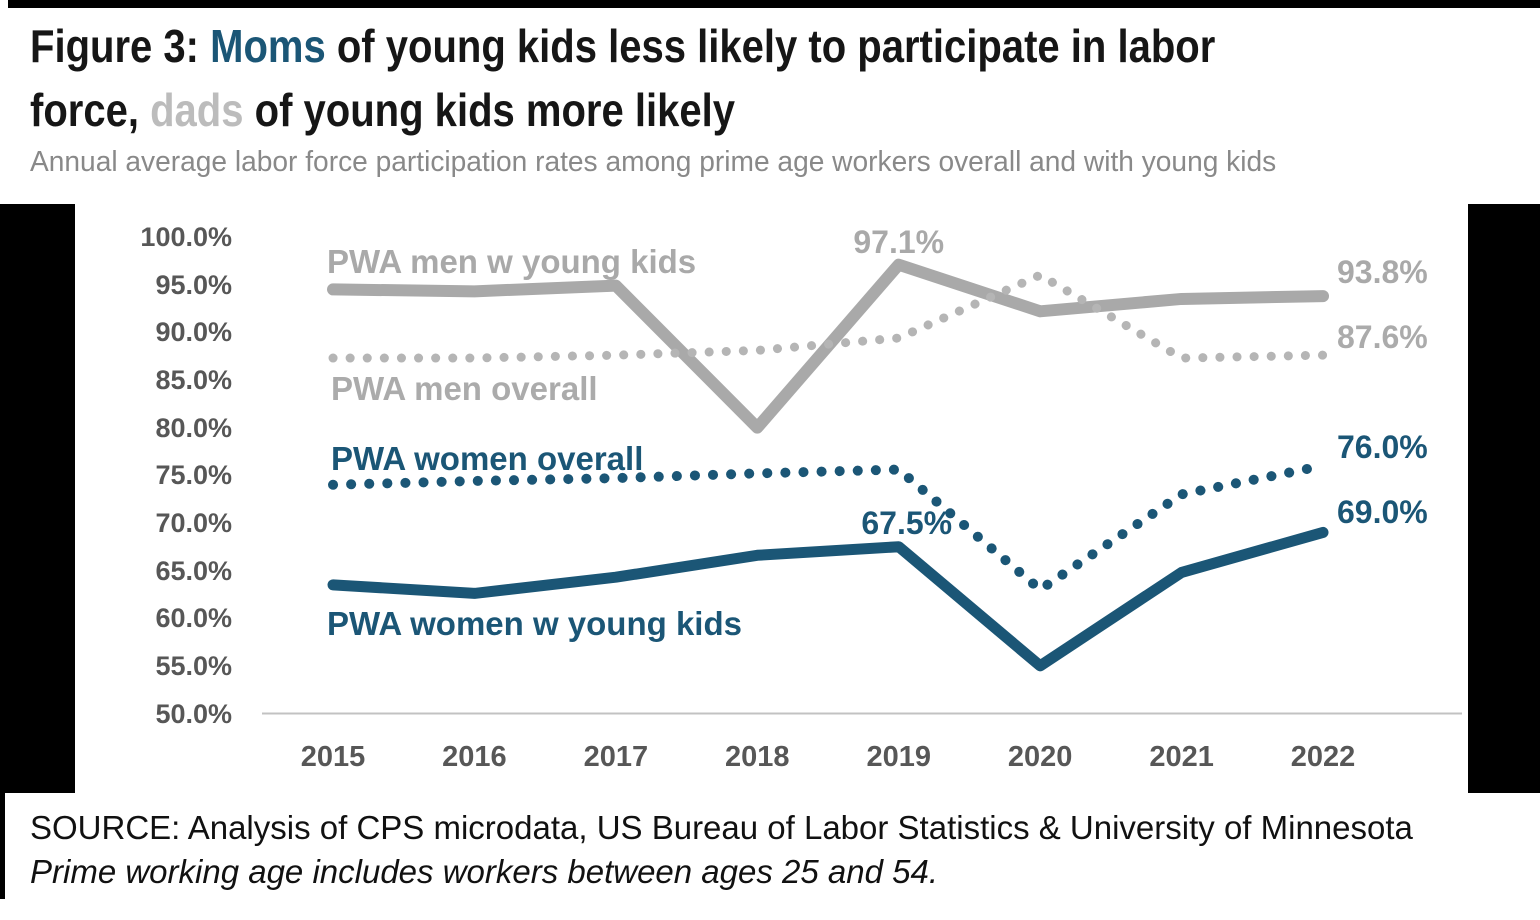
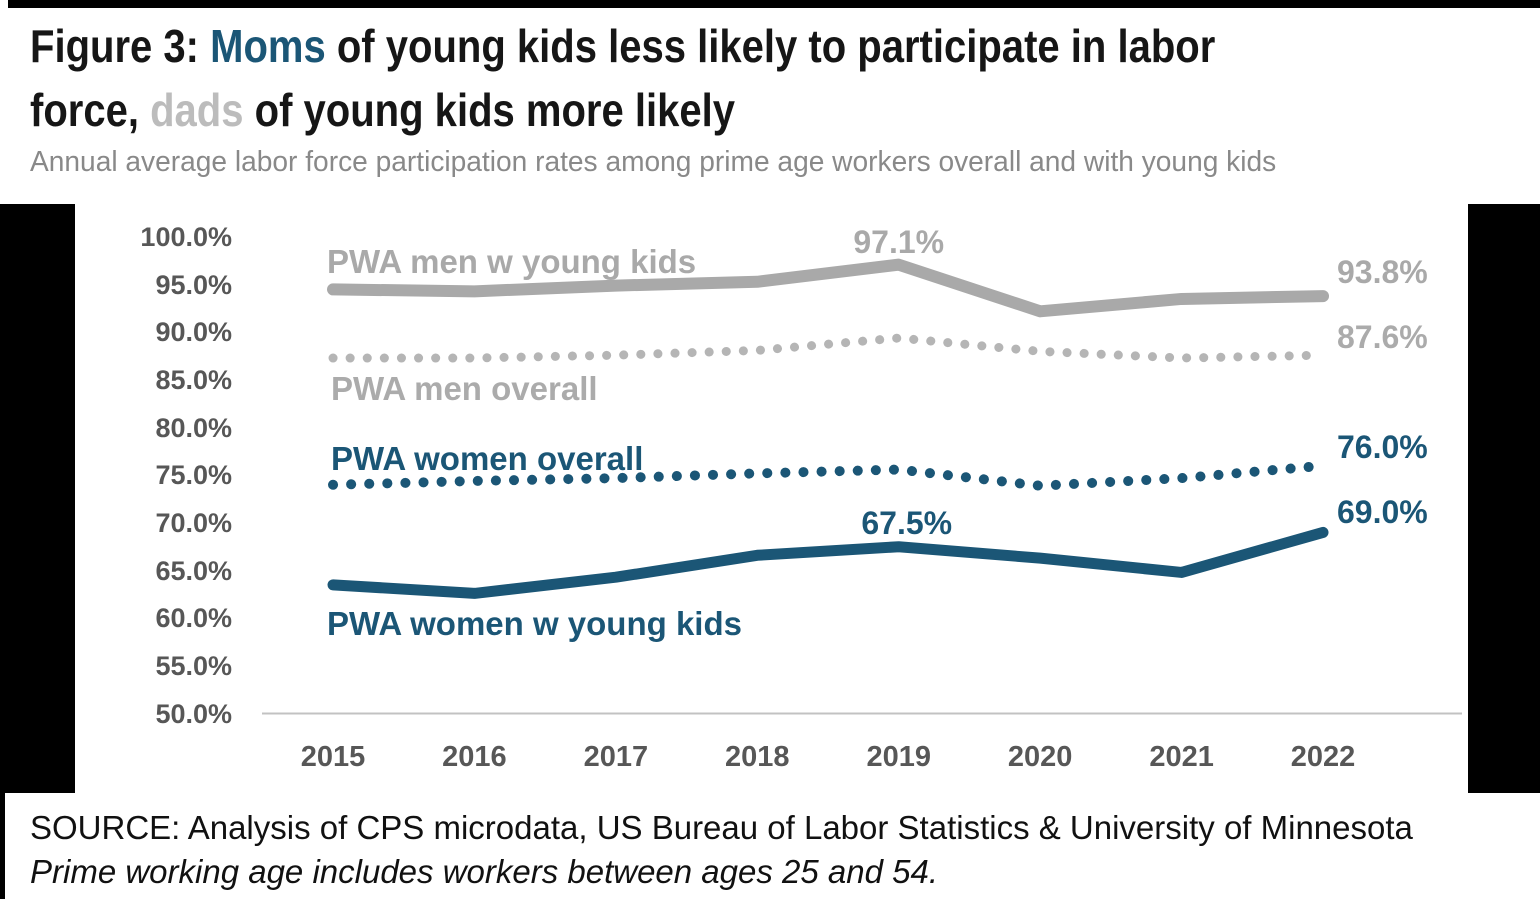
PWA men w young kids/2018: 80% -> 95%
PWA men overall/2020: 96% -> 88%
PWA women overall/2020: 63% -> 74%
PWA women w young kids/2020: 55% -> 66%
PWA women overall/2021: 73% -> 75%
